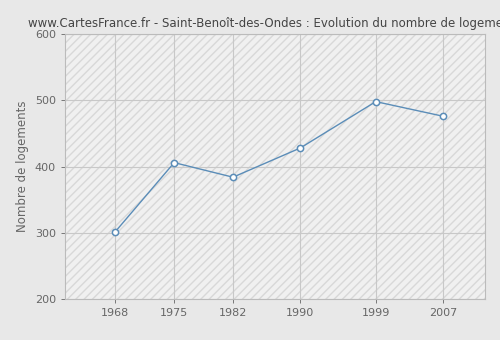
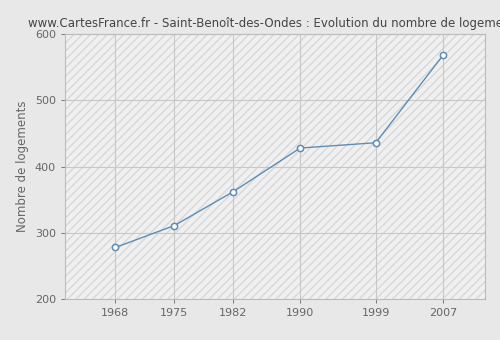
1968: 302 -> 278
1975: 406 -> 311
1982: 384 -> 362
1999: 498 -> 436
2007: 476 -> 568
